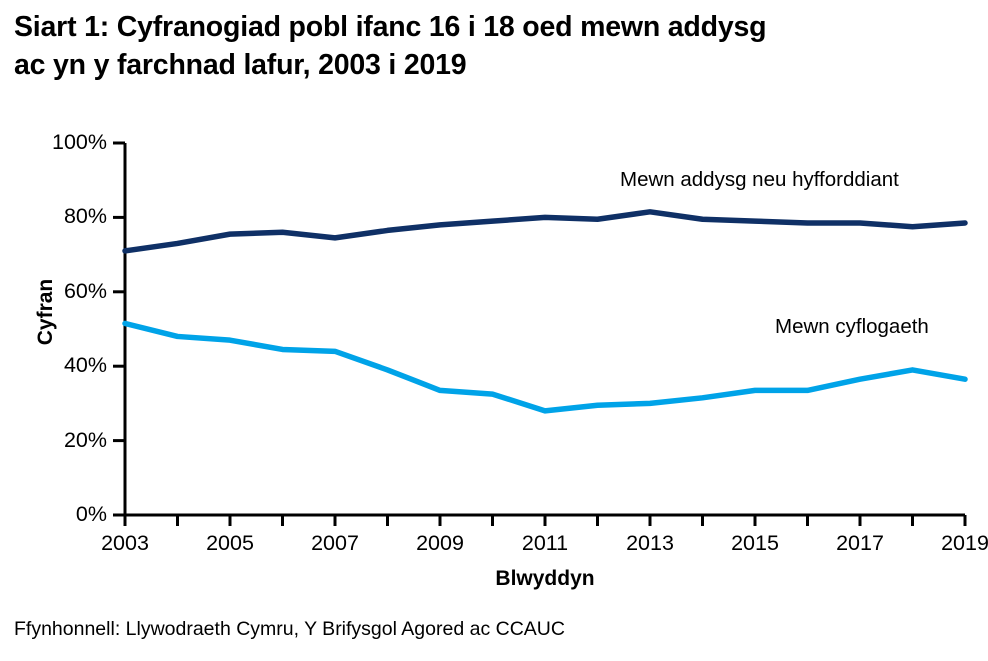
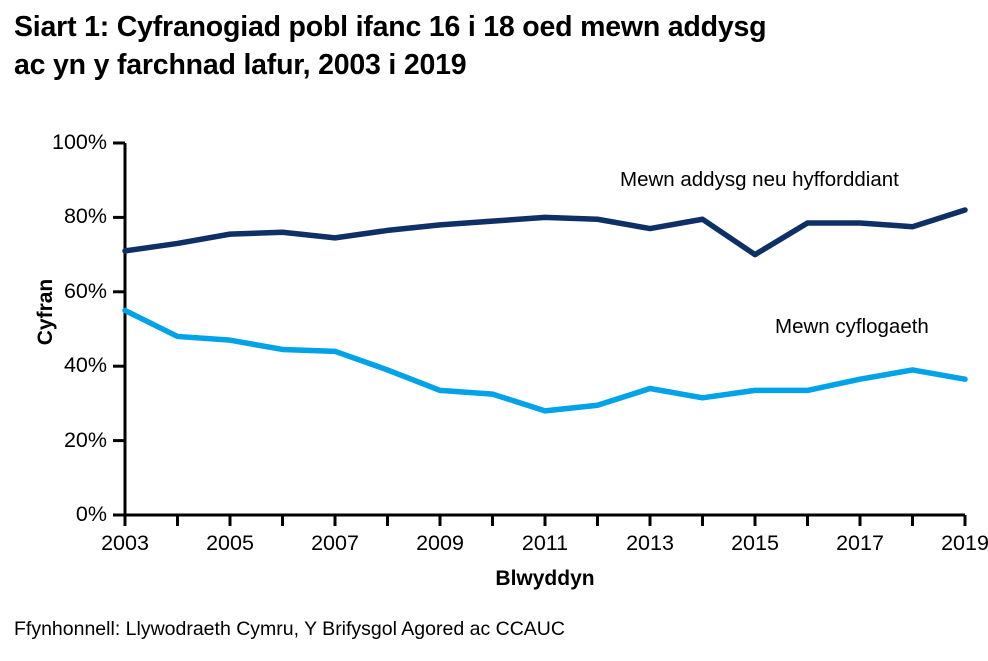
Mewn cyflogaeth/2003: 52% -> 55%
Mewn addysg neu hyfforddiant/2013: 82% -> 77%
Mewn cyflogaeth/2013: 30% -> 34%
Mewn addysg neu hyfforddiant/2015: 79% -> 70%
Mewn addysg neu hyfforddiant/2019: 78% -> 82%
